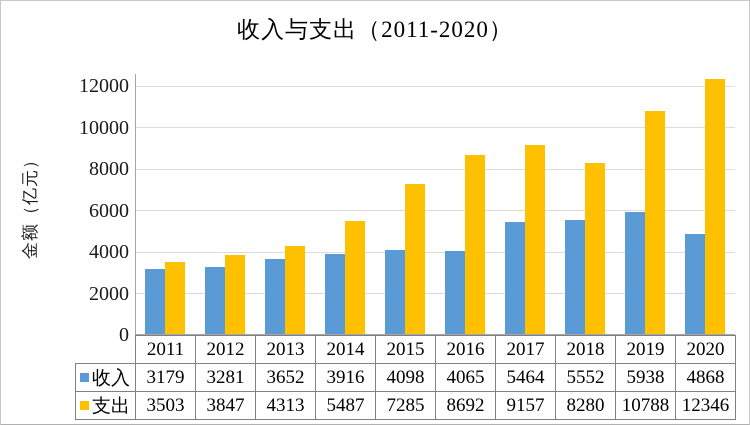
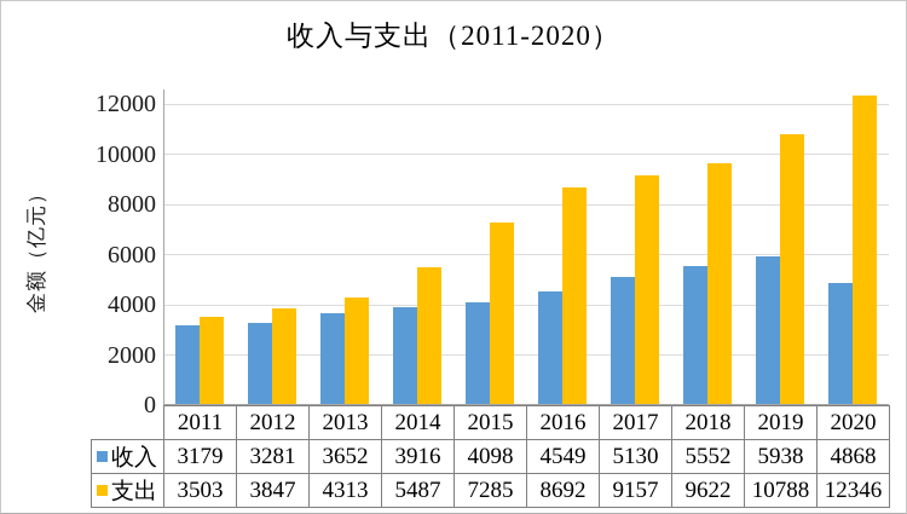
收入/2016: 4065 -> 4549
收入/2017: 5464 -> 5130
支出/2018: 8280 -> 9622
